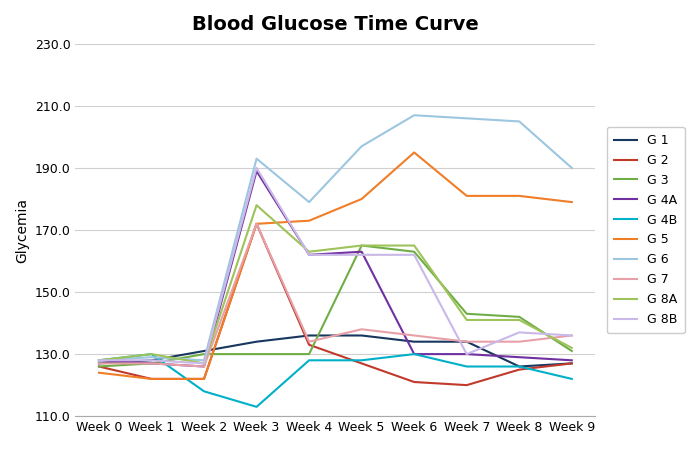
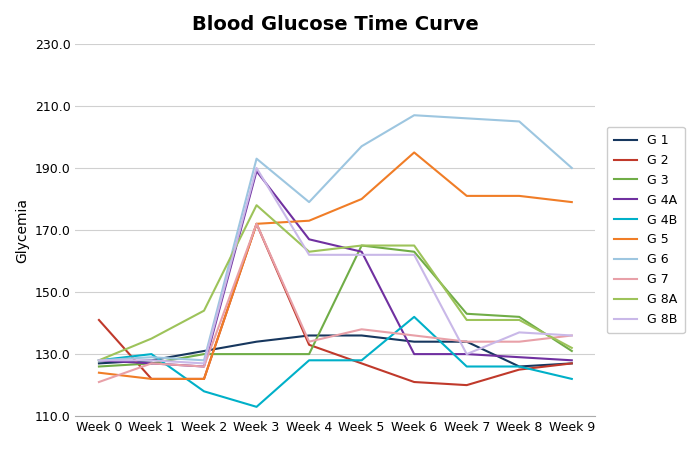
G 2/Week 0: 126 -> 141
G 7/Week 0: 127 -> 121
G 8A/Week 1: 130 -> 135
G 8A/Week 2: 127 -> 144
G 4A/Week 4: 162 -> 167
G 4B/Week 6: 130 -> 142
